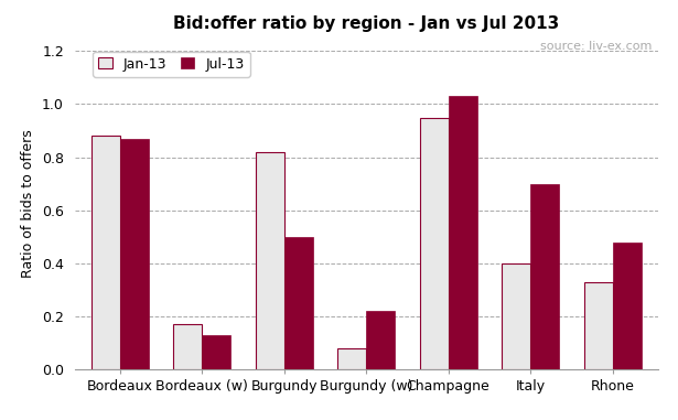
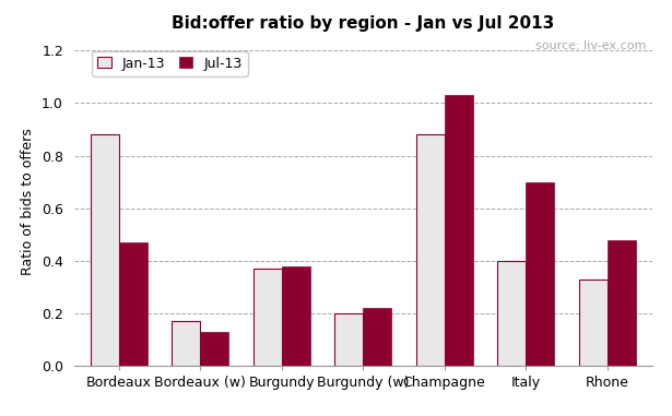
Jul-13/Bordeaux: 0.87 -> 0.47
Jan-13/Burgundy: 0.82 -> 0.37
Jul-13/Burgundy: 0.50 -> 0.38
Jan-13/Burgundy (w): 0.08 -> 0.20
Jan-13/Champagne: 0.95 -> 0.88
